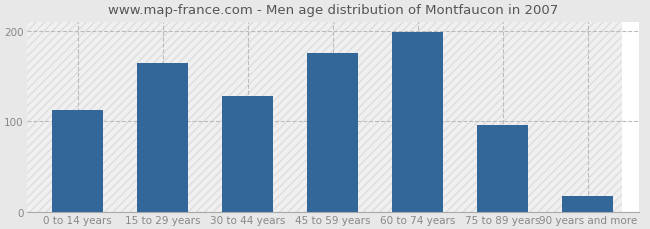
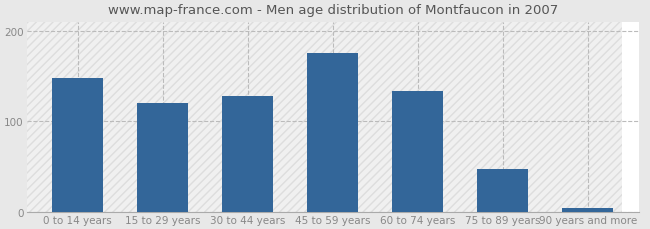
0 to 14 years: 112 -> 148
15 to 29 years: 164 -> 120
60 to 74 years: 198 -> 133
75 to 89 years: 96 -> 47
90 years and more: 18 -> 4
